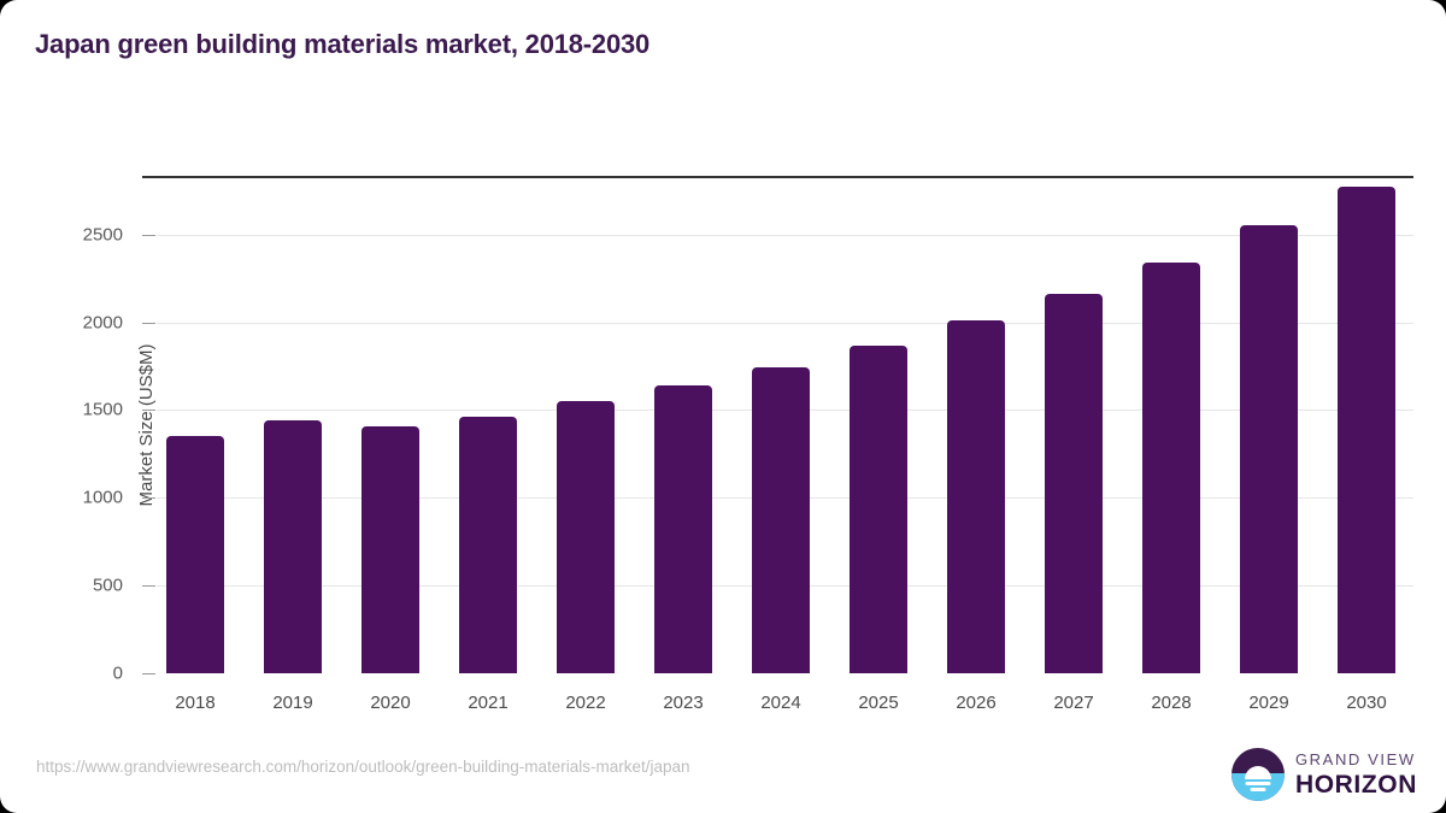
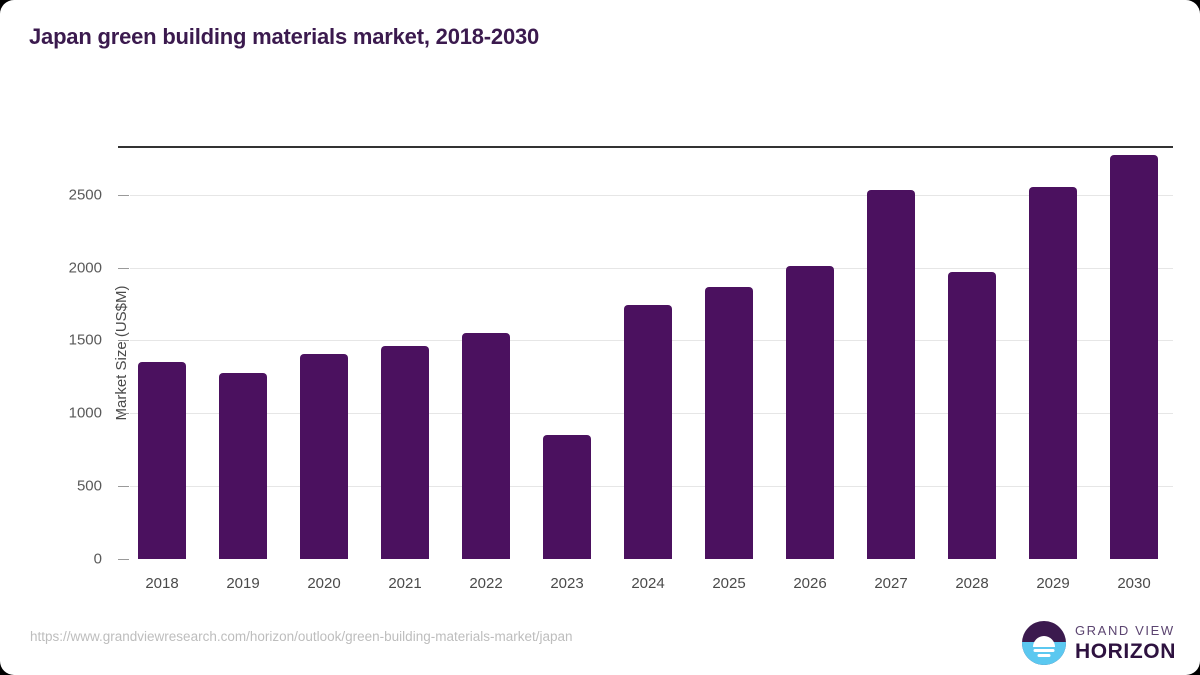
2019: 1440 -> 1280
2023: 1640 -> 850
2027: 2160 -> 2530
2028: 2340 -> 1970
